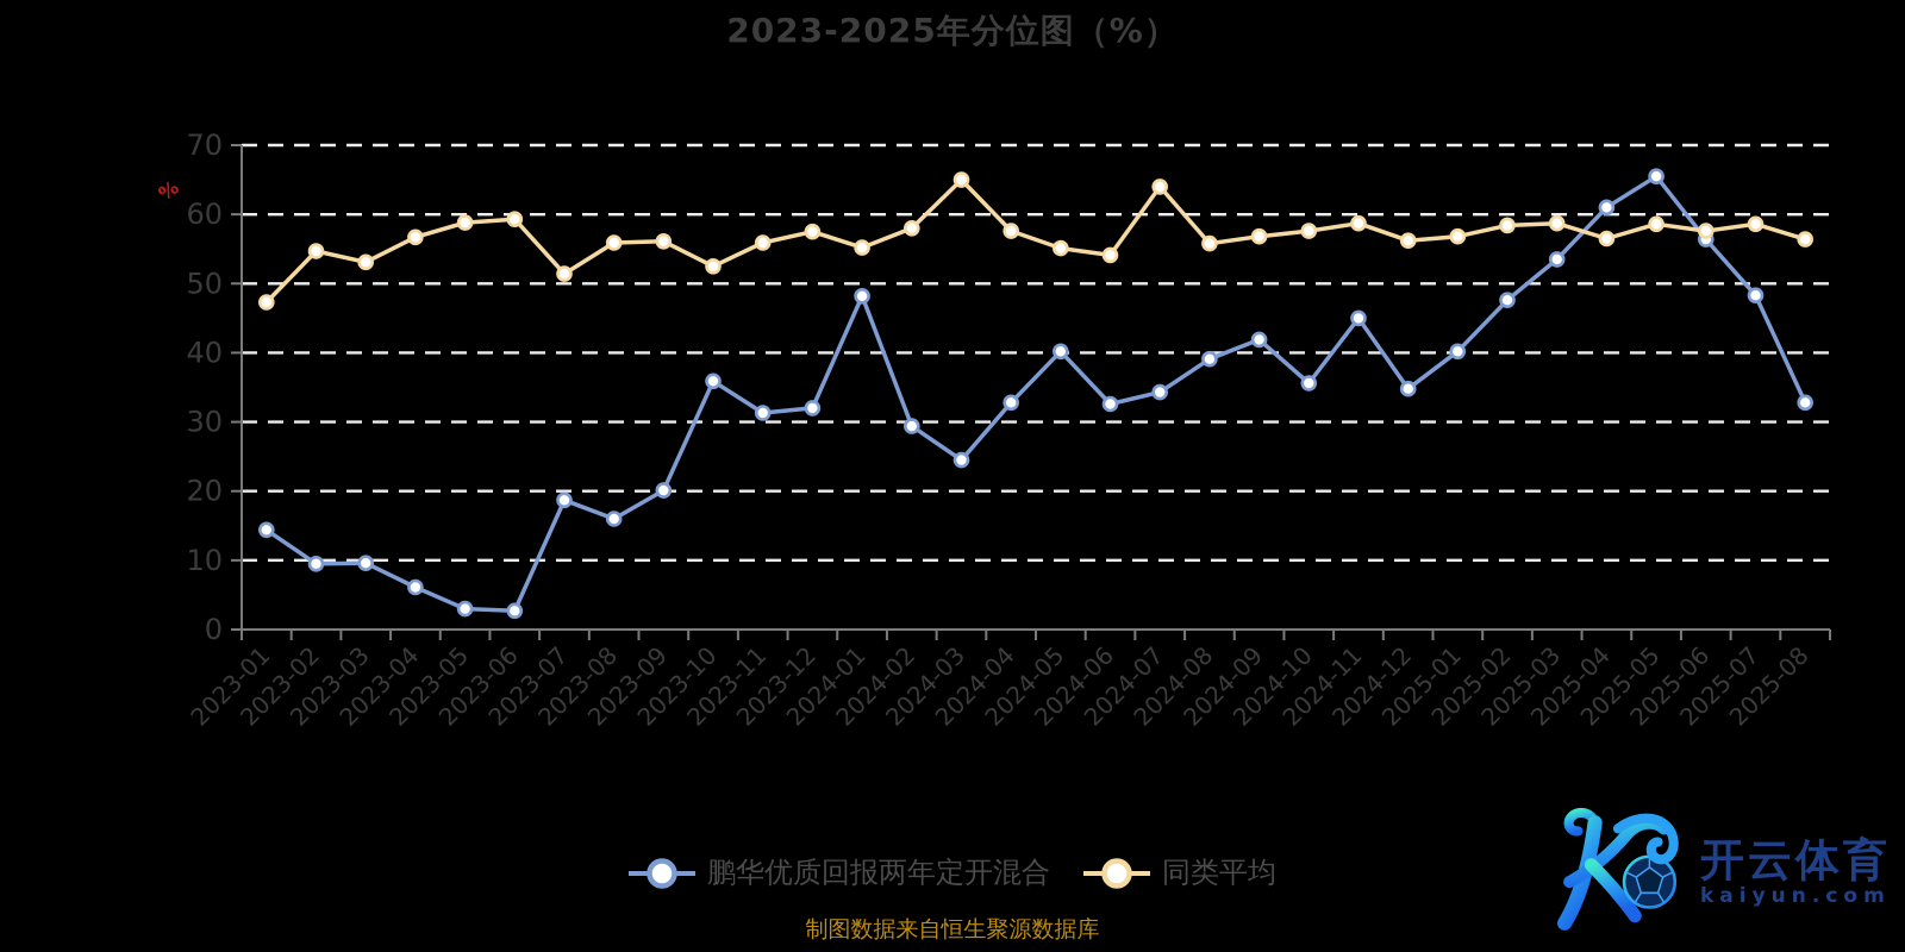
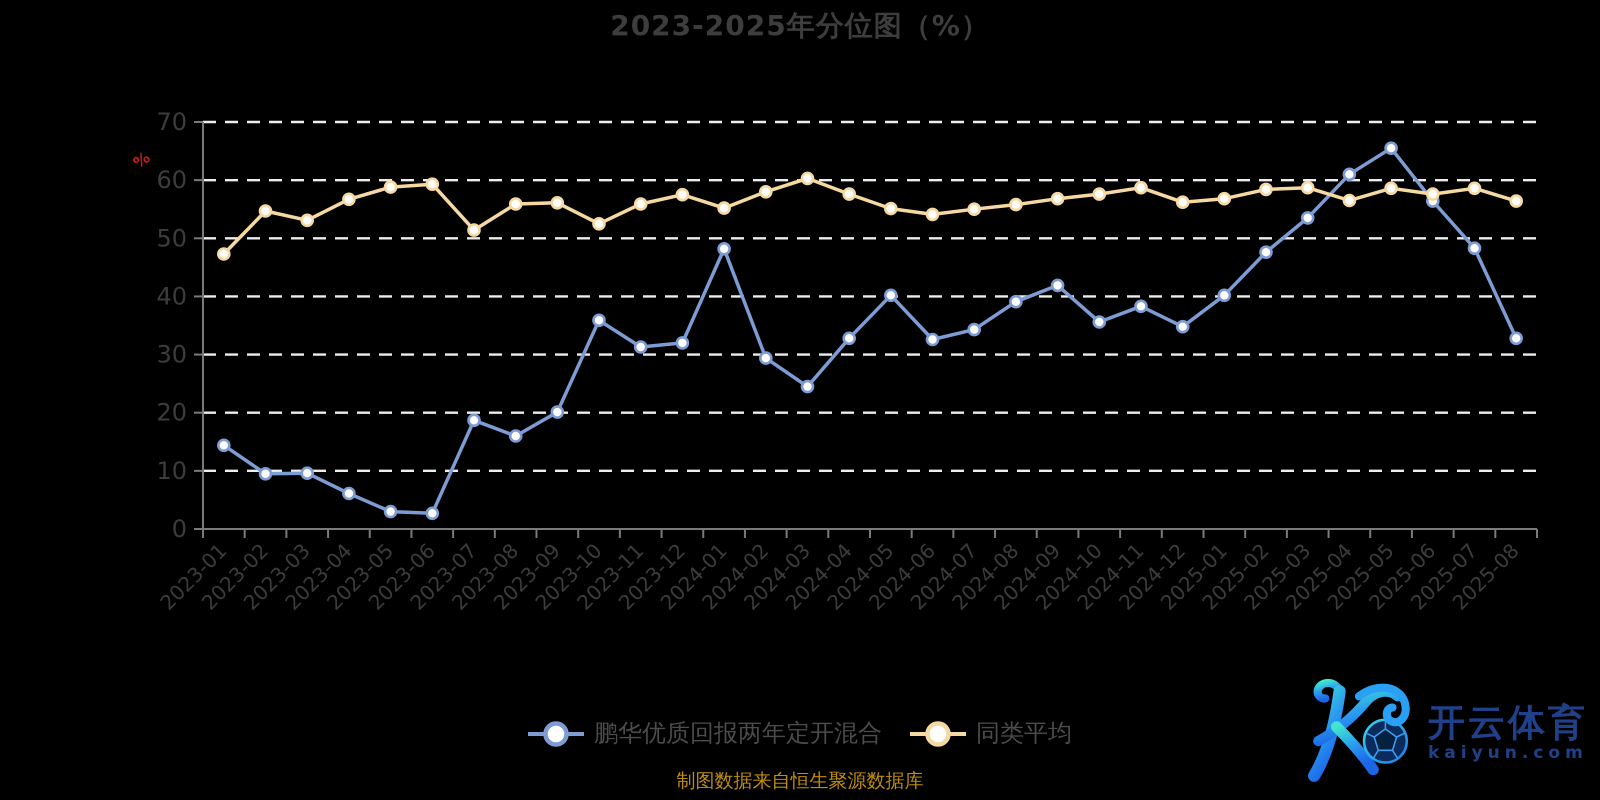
同类平均/2024-03: 65 -> 60
同类平均/2024-07: 64 -> 55
鹏华优质回报两年定开混合/2024-11: 45 -> 38
